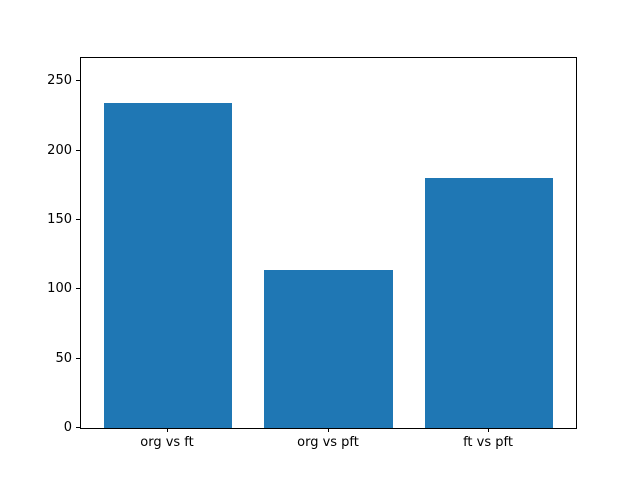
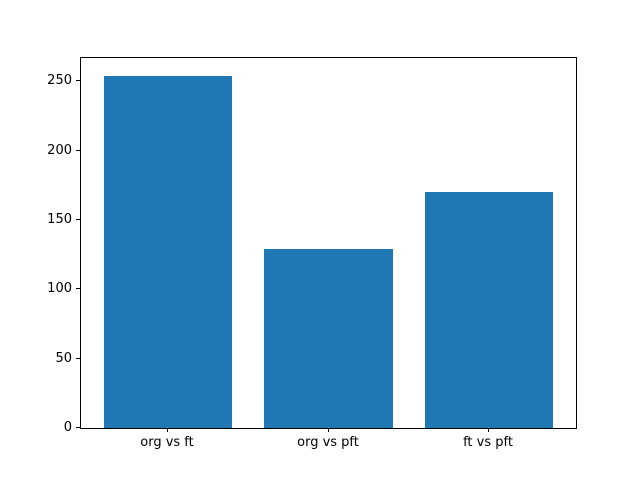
org vs ft: 234 -> 254
org vs pft: 114 -> 129
ft vs pft: 180 -> 170
